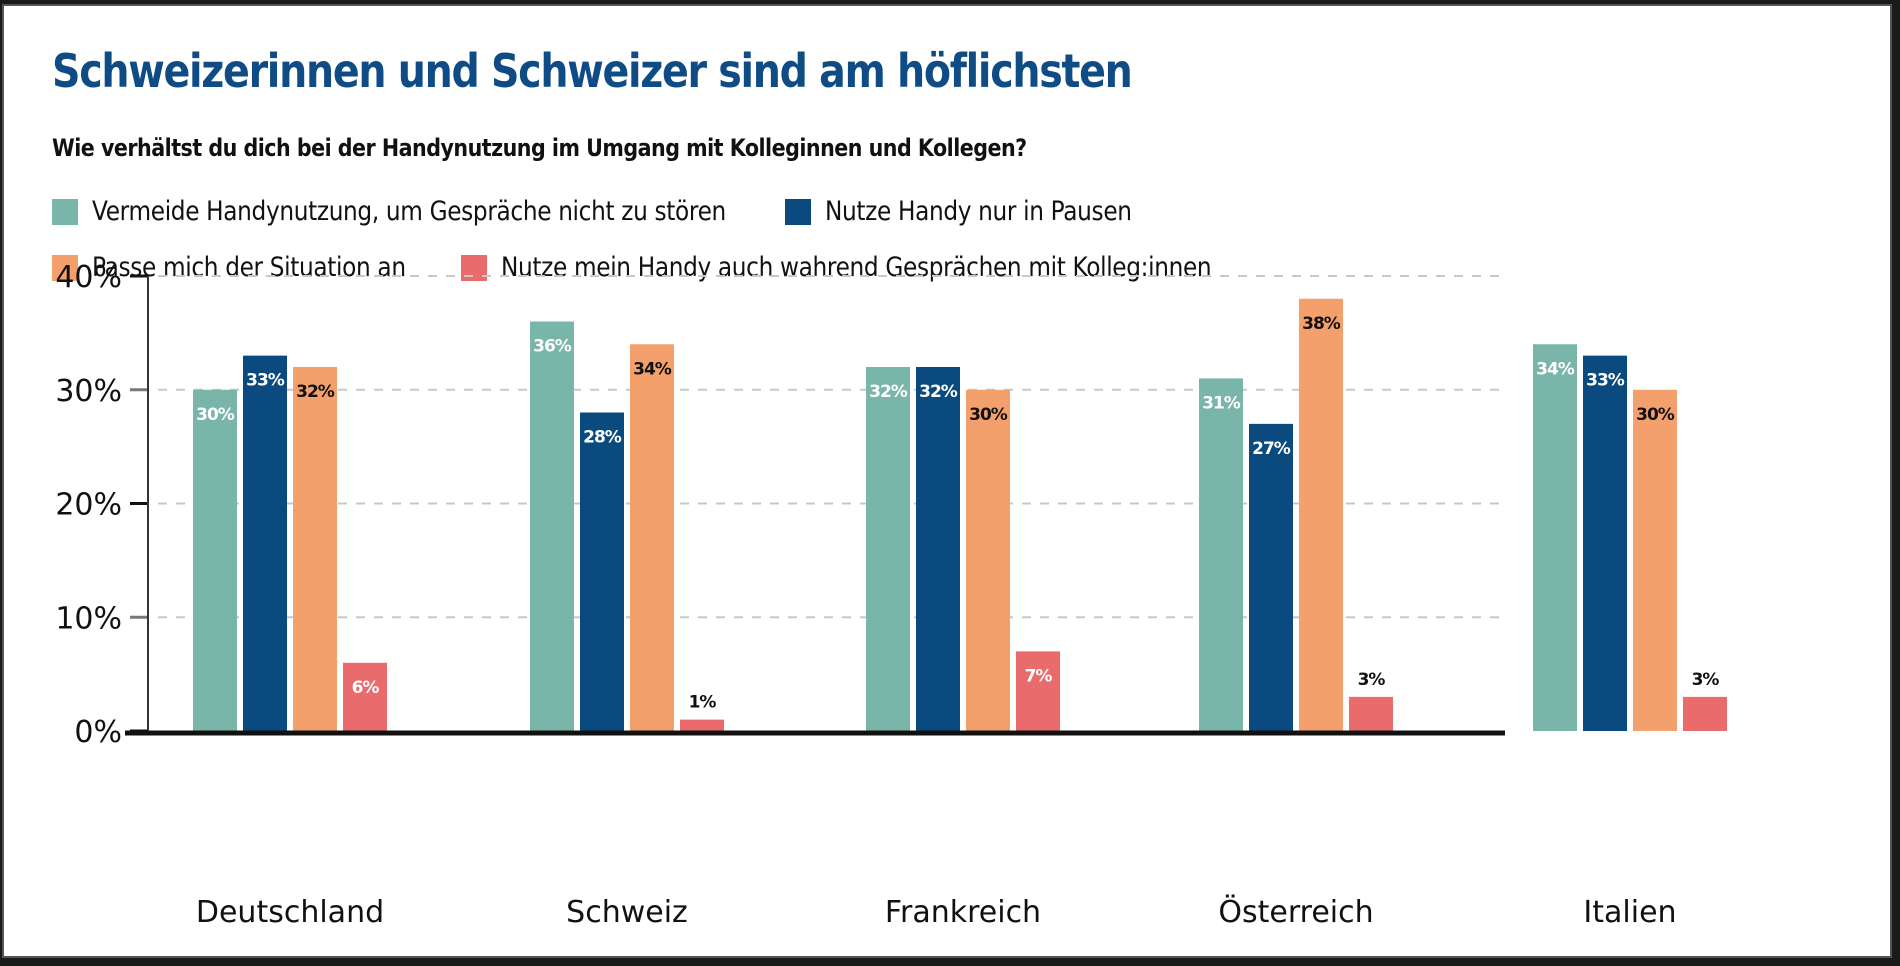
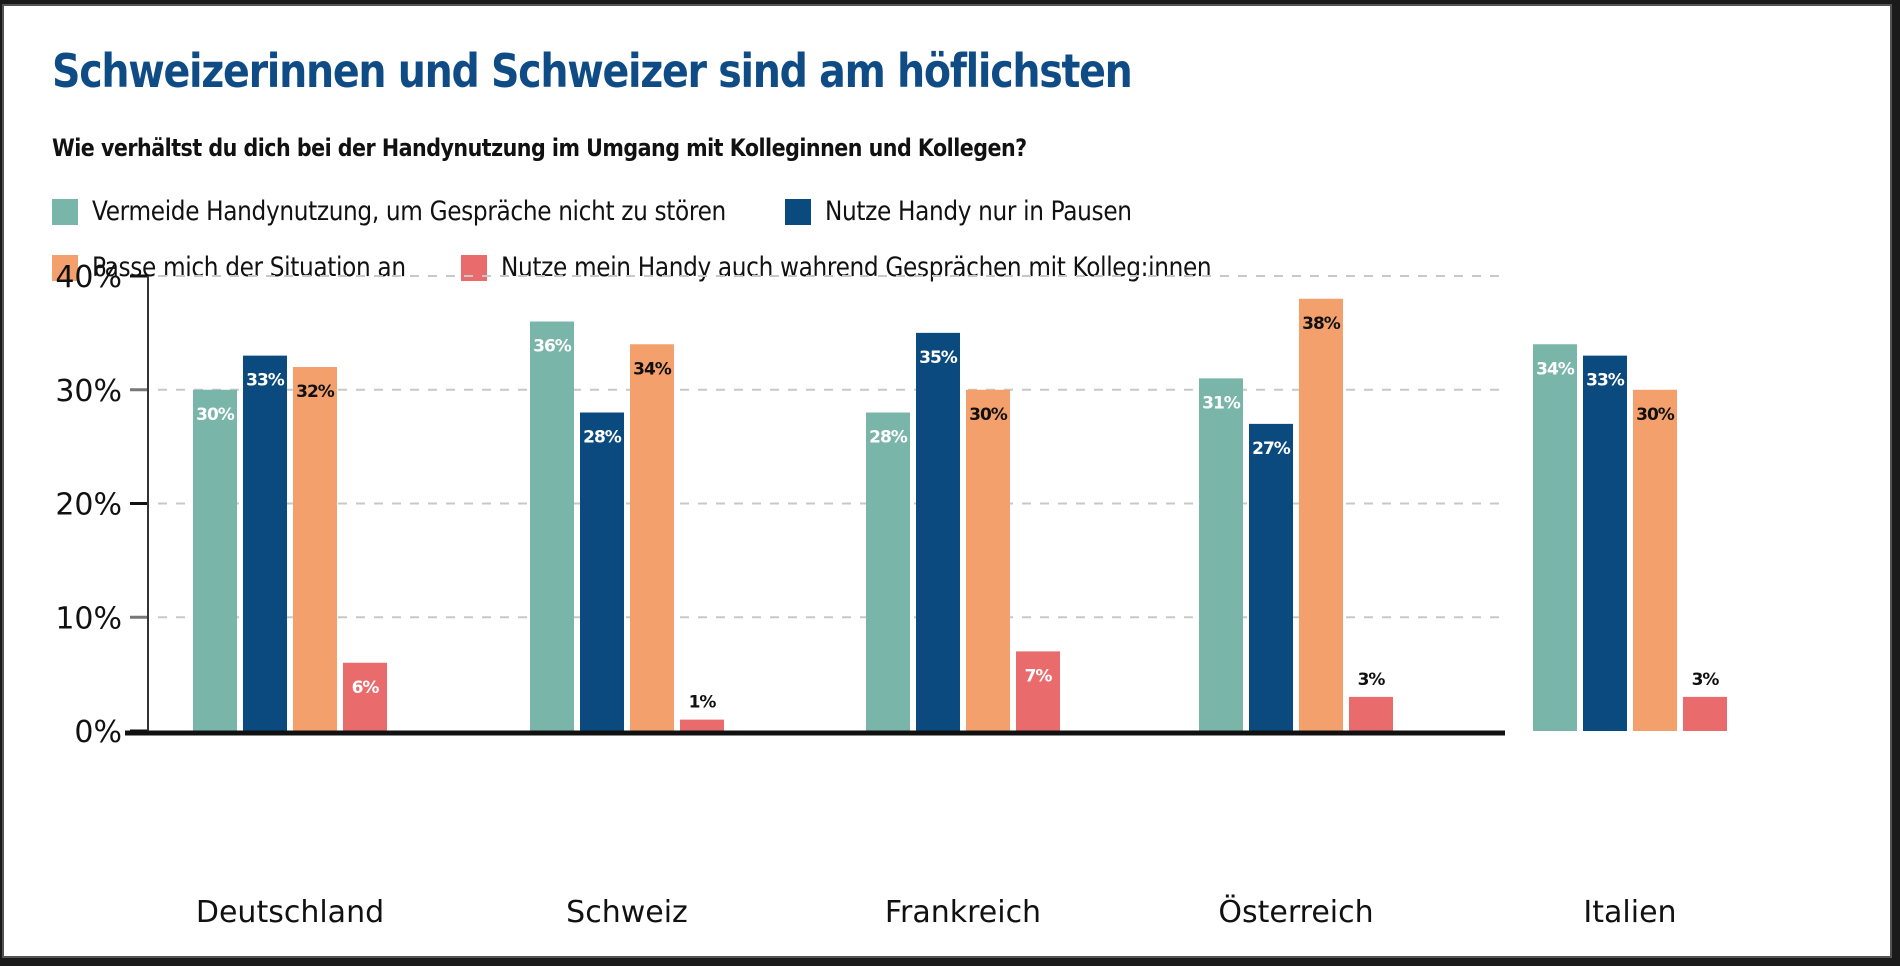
Vermeide Handynutzung, um Gespräche nicht zu stören/Frankreich: 32% -> 28%
Nutze Handy nur in Pausen/Frankreich: 32% -> 35%
